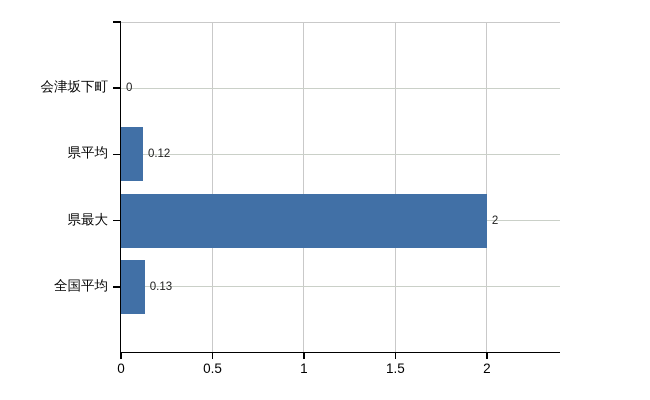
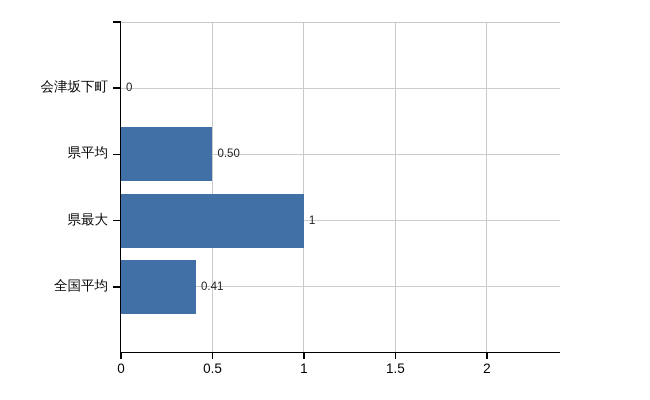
県平均: 0.12 -> 0.50
県最大: 2 -> 1
全国平均: 0.13 -> 0.41
